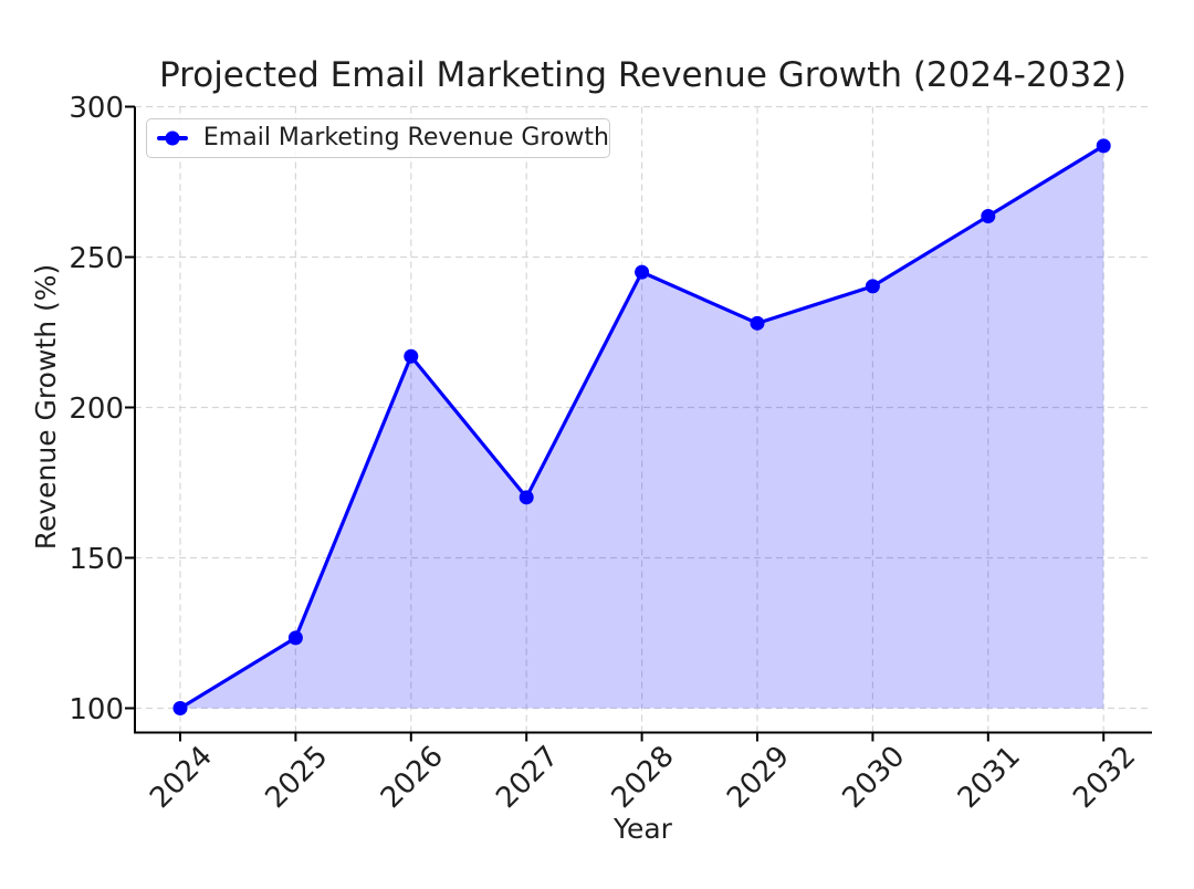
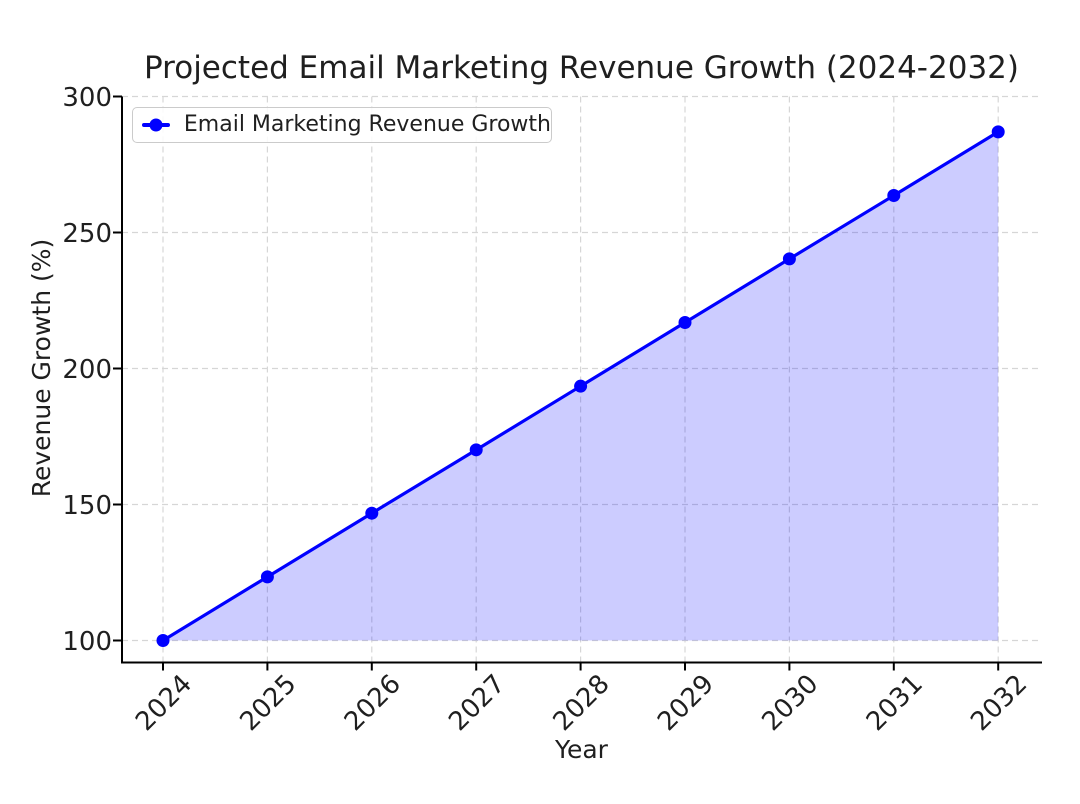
2026: 217 -> 147
2028: 245 -> 194
2029: 228 -> 217
